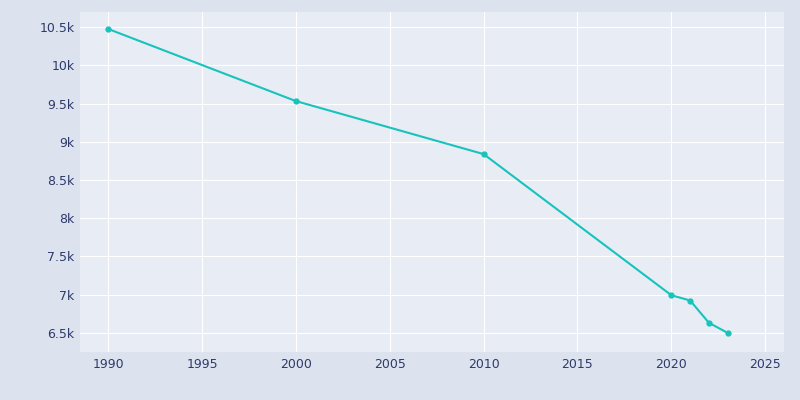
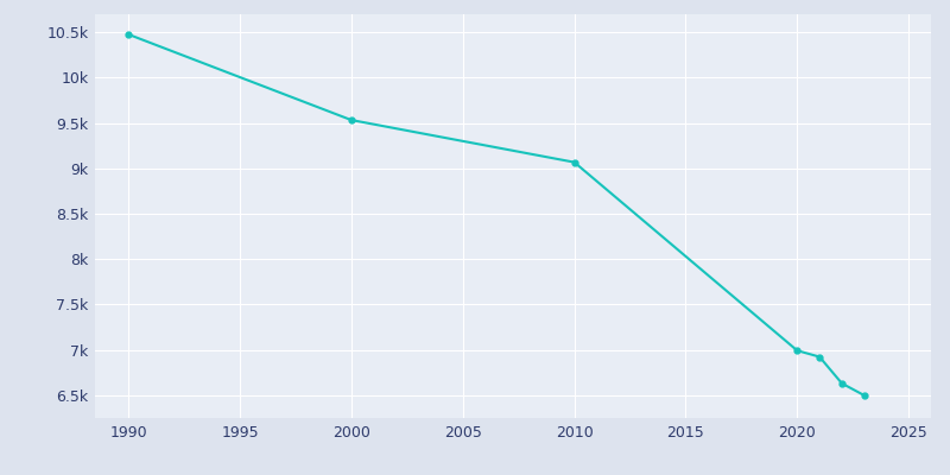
2010: 8.84k -> 9.07k
